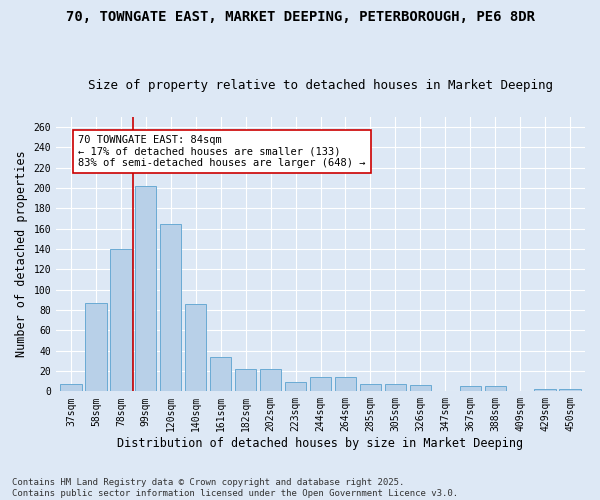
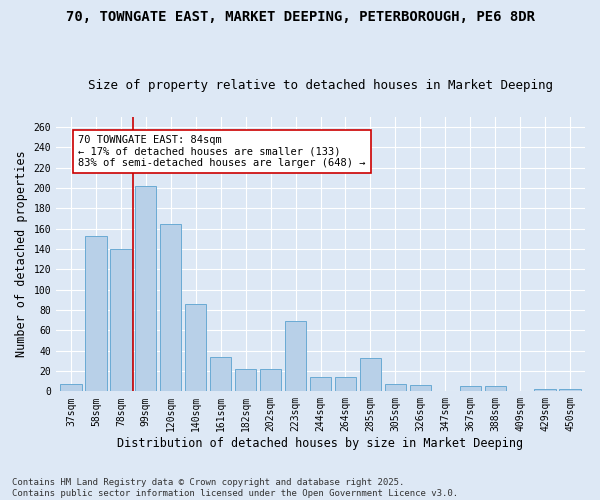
58sqm: 87 -> 153
223sqm: 9 -> 69
285sqm: 7 -> 33
